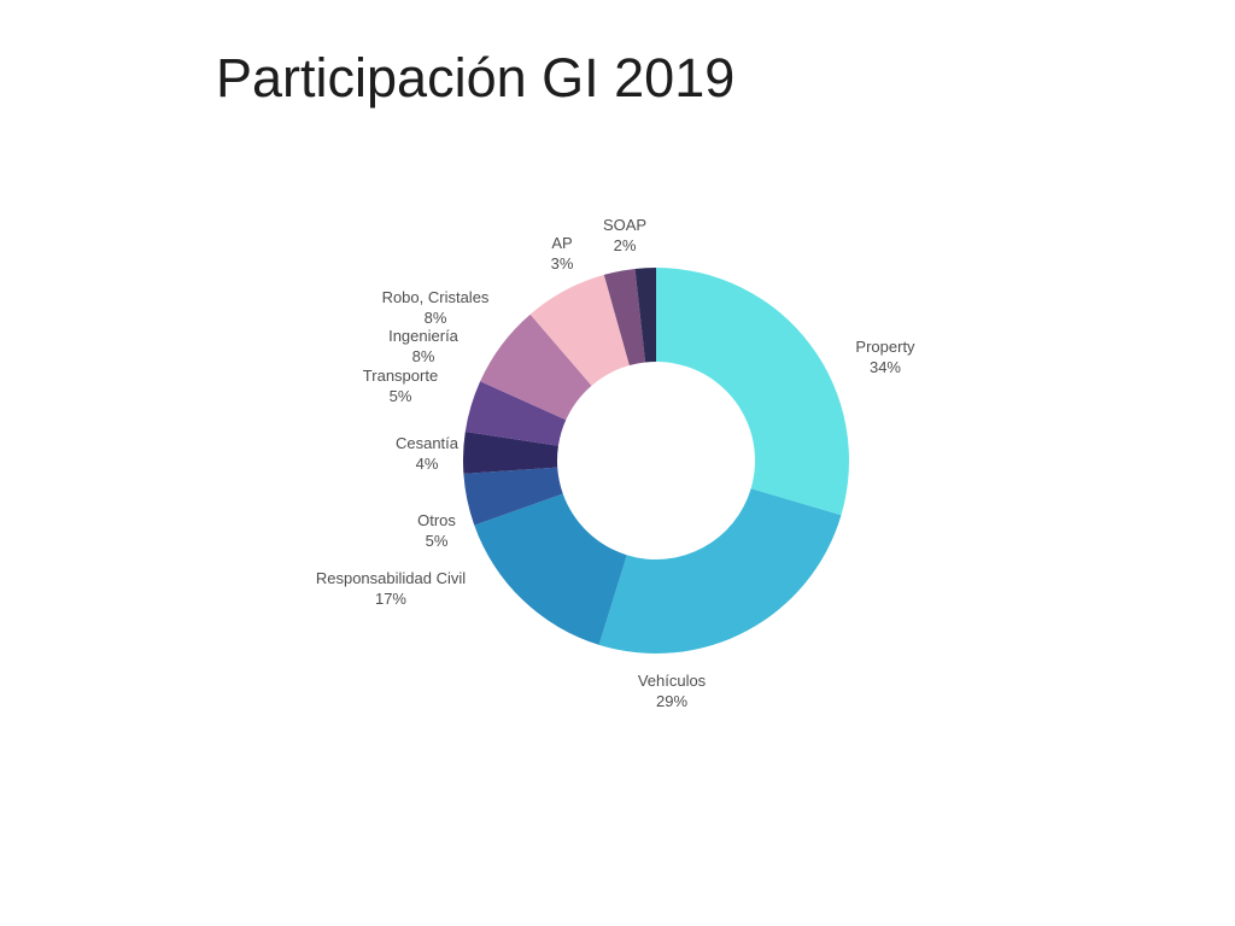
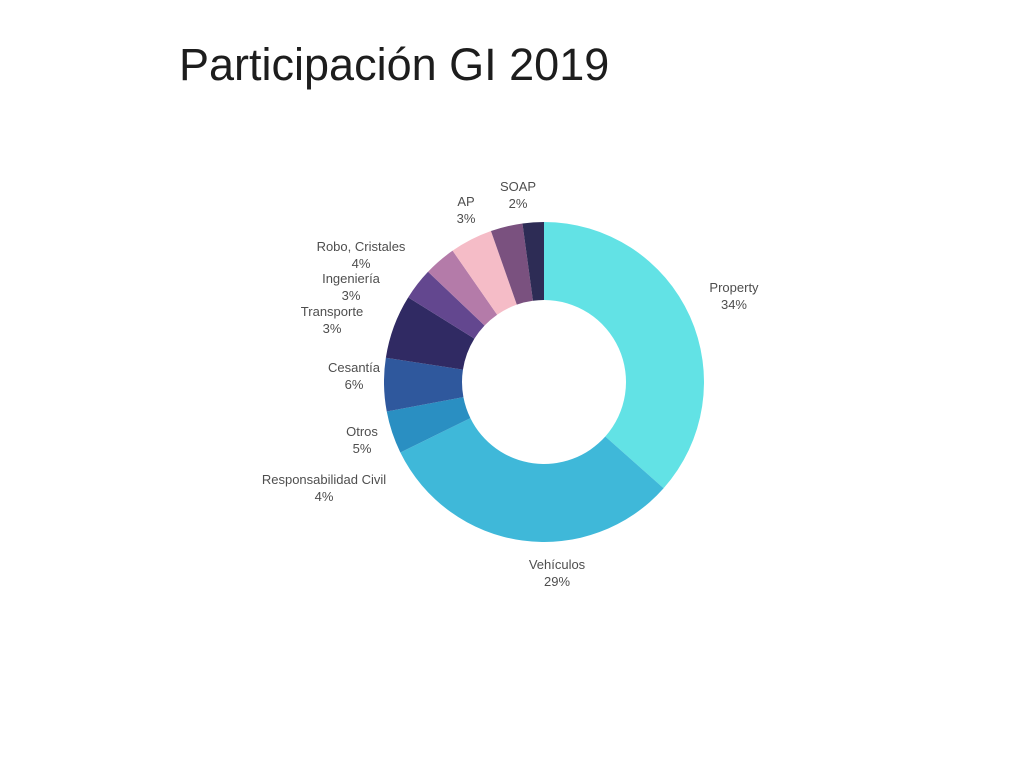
Responsabilidad Civil: 17% -> 4%
Cesantía: 4% -> 6%
Transporte: 5% -> 3%
Ingeniería: 8% -> 3%
Robo, Cristales: 8% -> 4%
